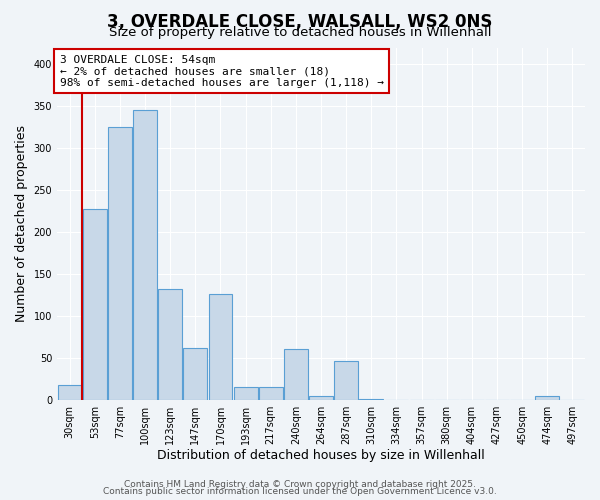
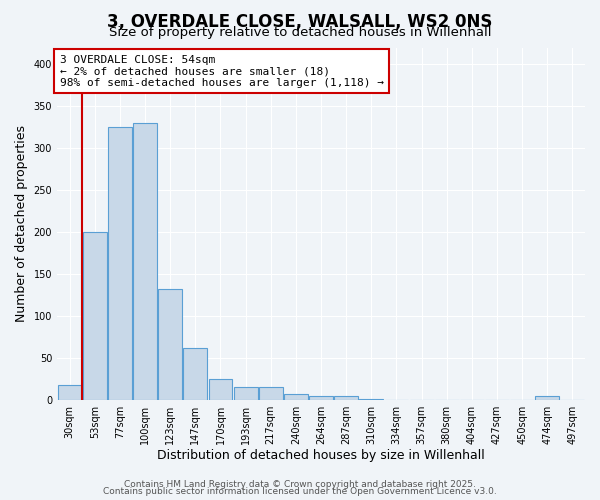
53sqm: 228 -> 200
100sqm: 346 -> 330
170sqm: 126 -> 25
240sqm: 60 -> 7
287sqm: 46 -> 4
